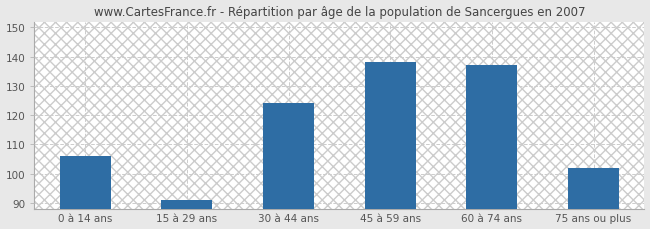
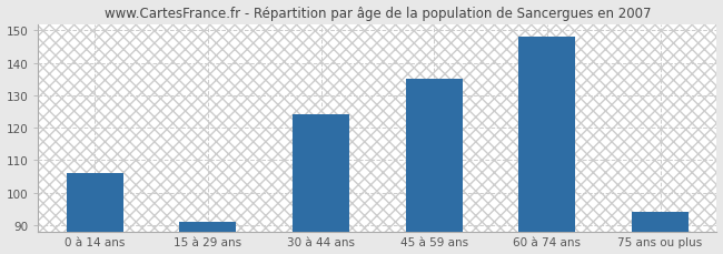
45 à 59 ans: 138 -> 135
60 à 74 ans: 137 -> 148
75 ans ou plus: 102 -> 94
